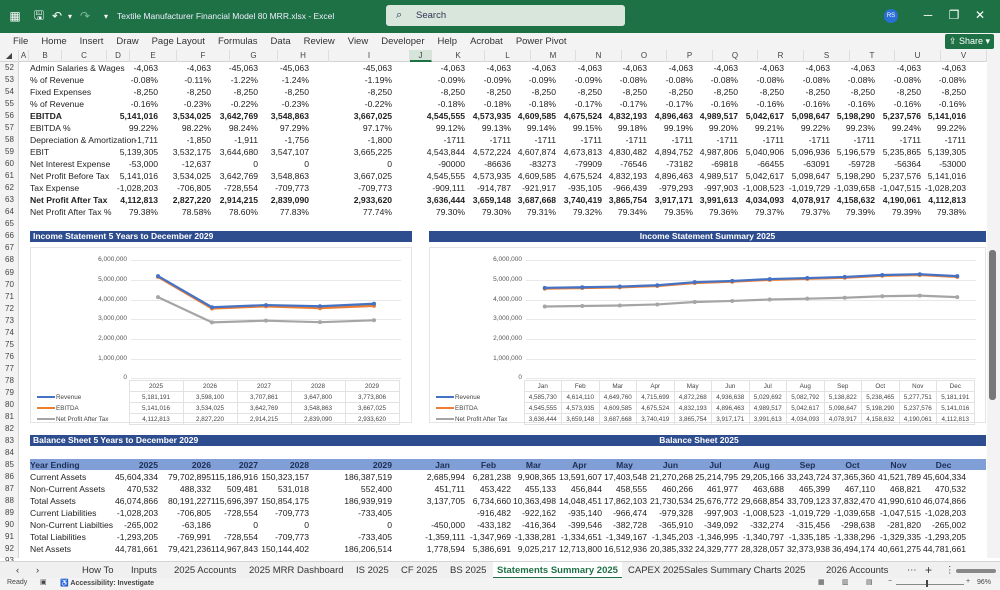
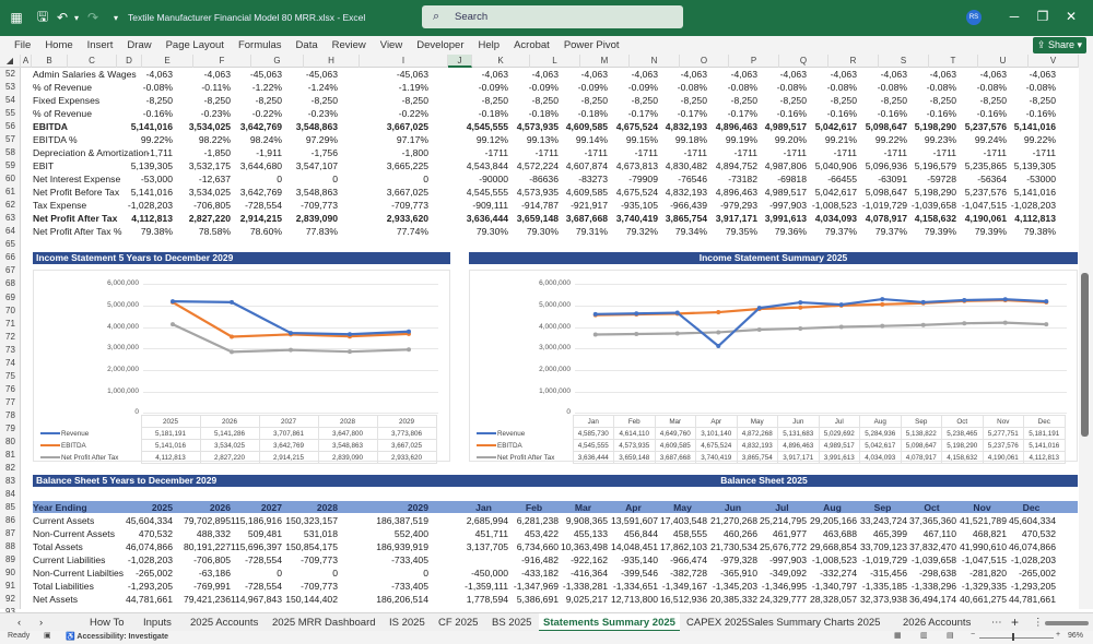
Income Statement 5 Years to December 2029/Revenue/2026: 3,598,100 -> 5,141,286
Income Statement Summary 2025/Revenue/Apr: 4,715,699 -> 3,101,140
Income Statement Summary 2025/Revenue/Jun: 4,936,638 -> 5,131,683
Income Statement Summary 2025/Revenue/Aug: 5,082,792 -> 5,284,936
